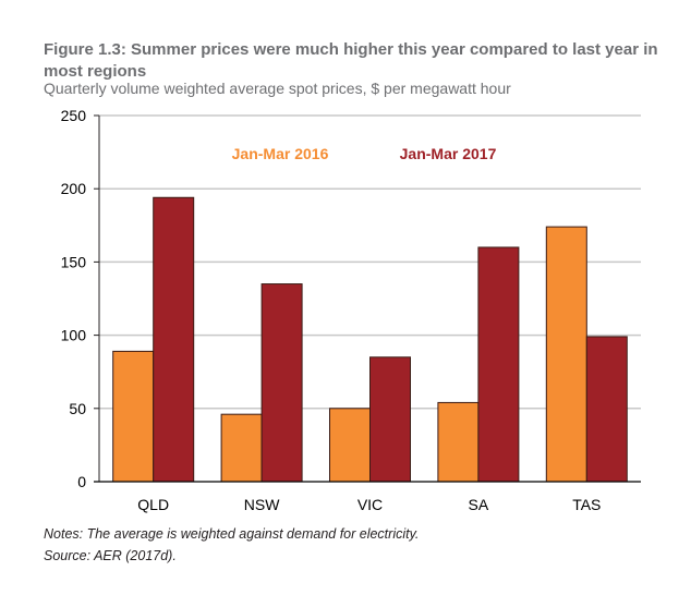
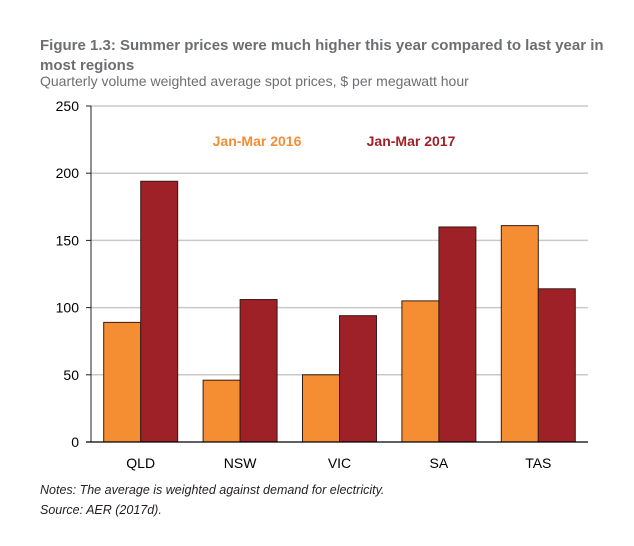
Jan-Mar 2017/NSW: 135 -> 106
Jan-Mar 2017/VIC: 85 -> 94
Jan-Mar 2016/SA: 54 -> 105
Jan-Mar 2016/TAS: 174 -> 161
Jan-Mar 2017/TAS: 99 -> 114
